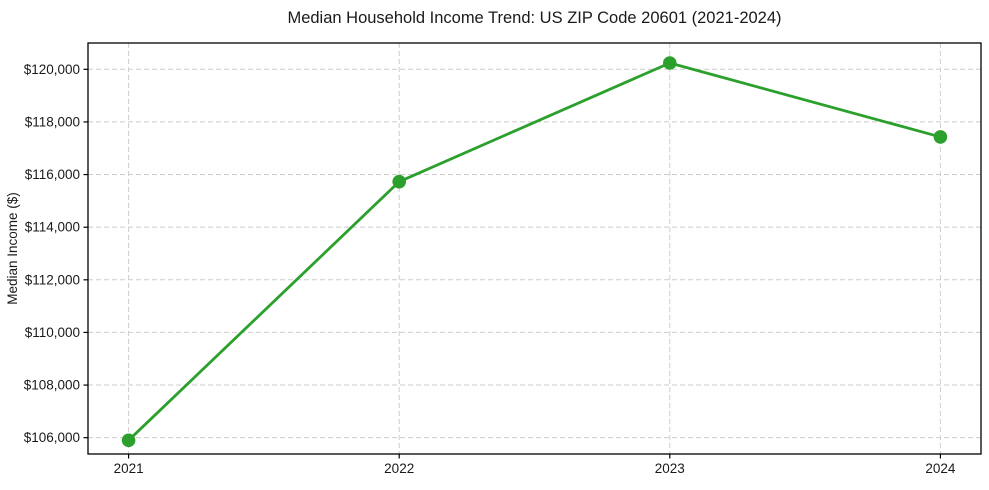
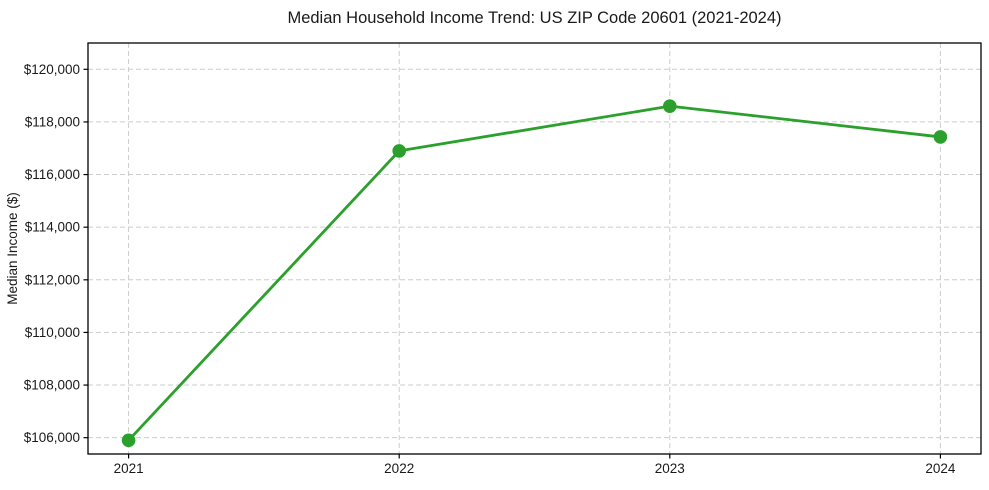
2022: $115700 -> $116900
2023: $120200 -> $118600
